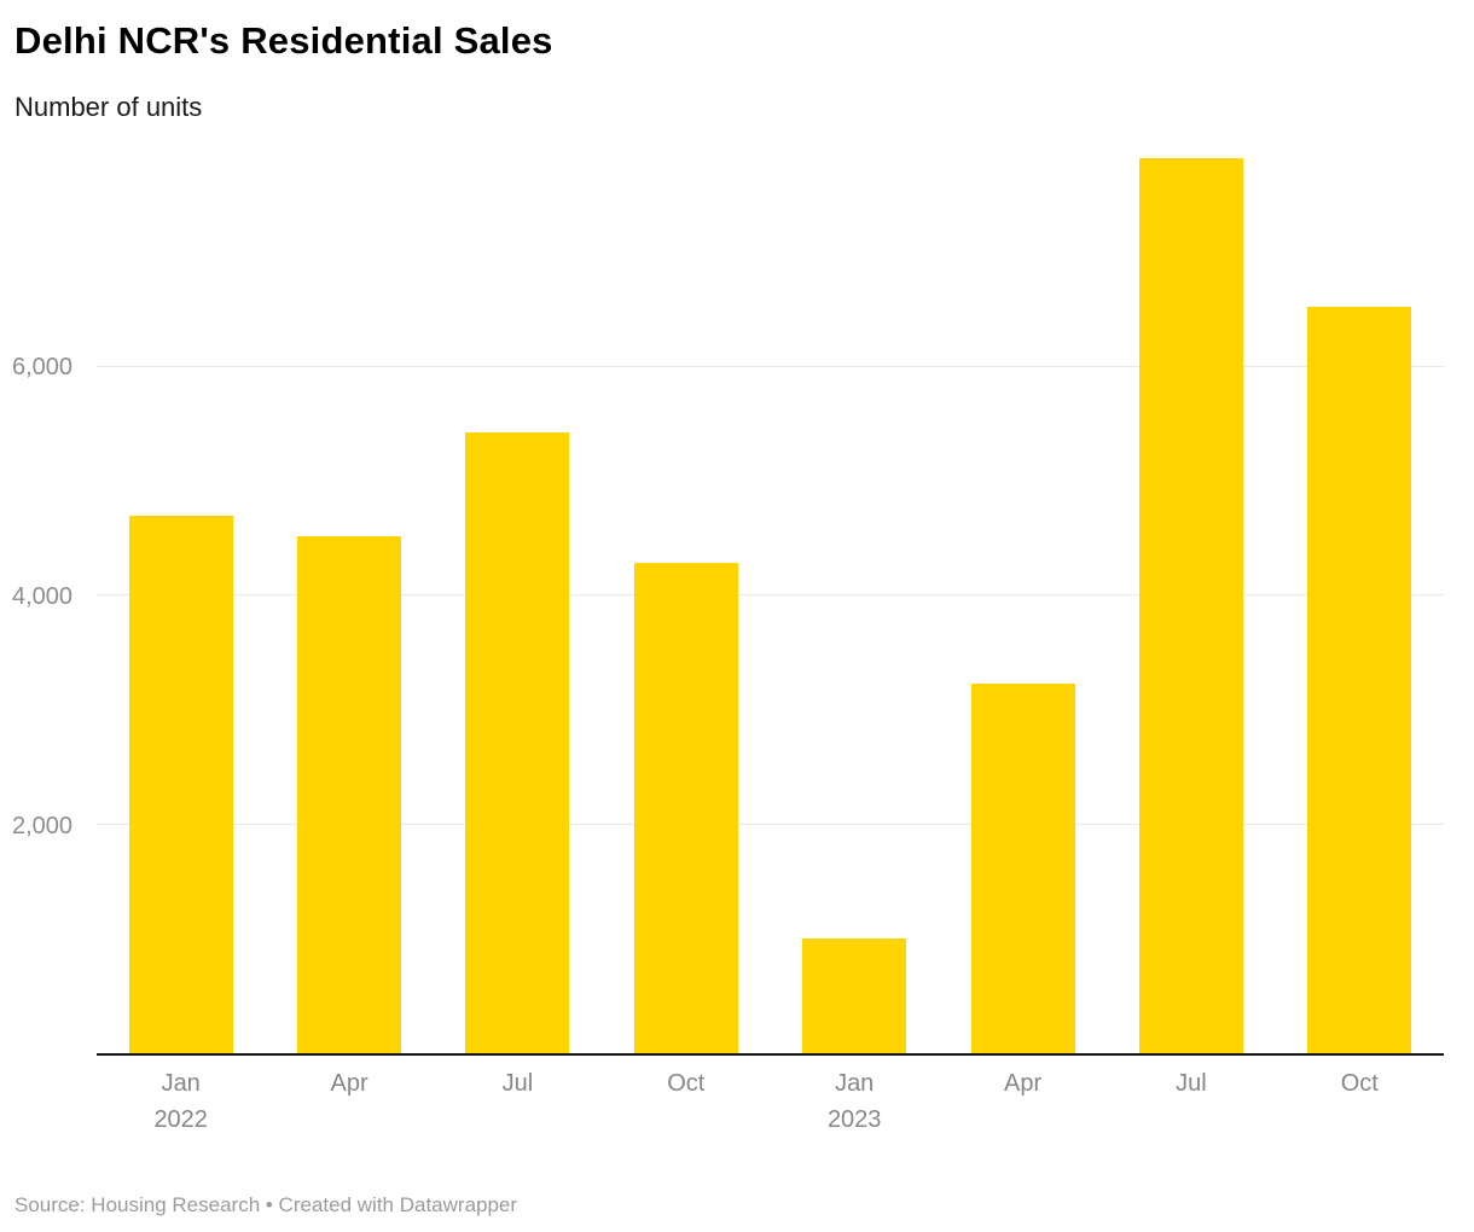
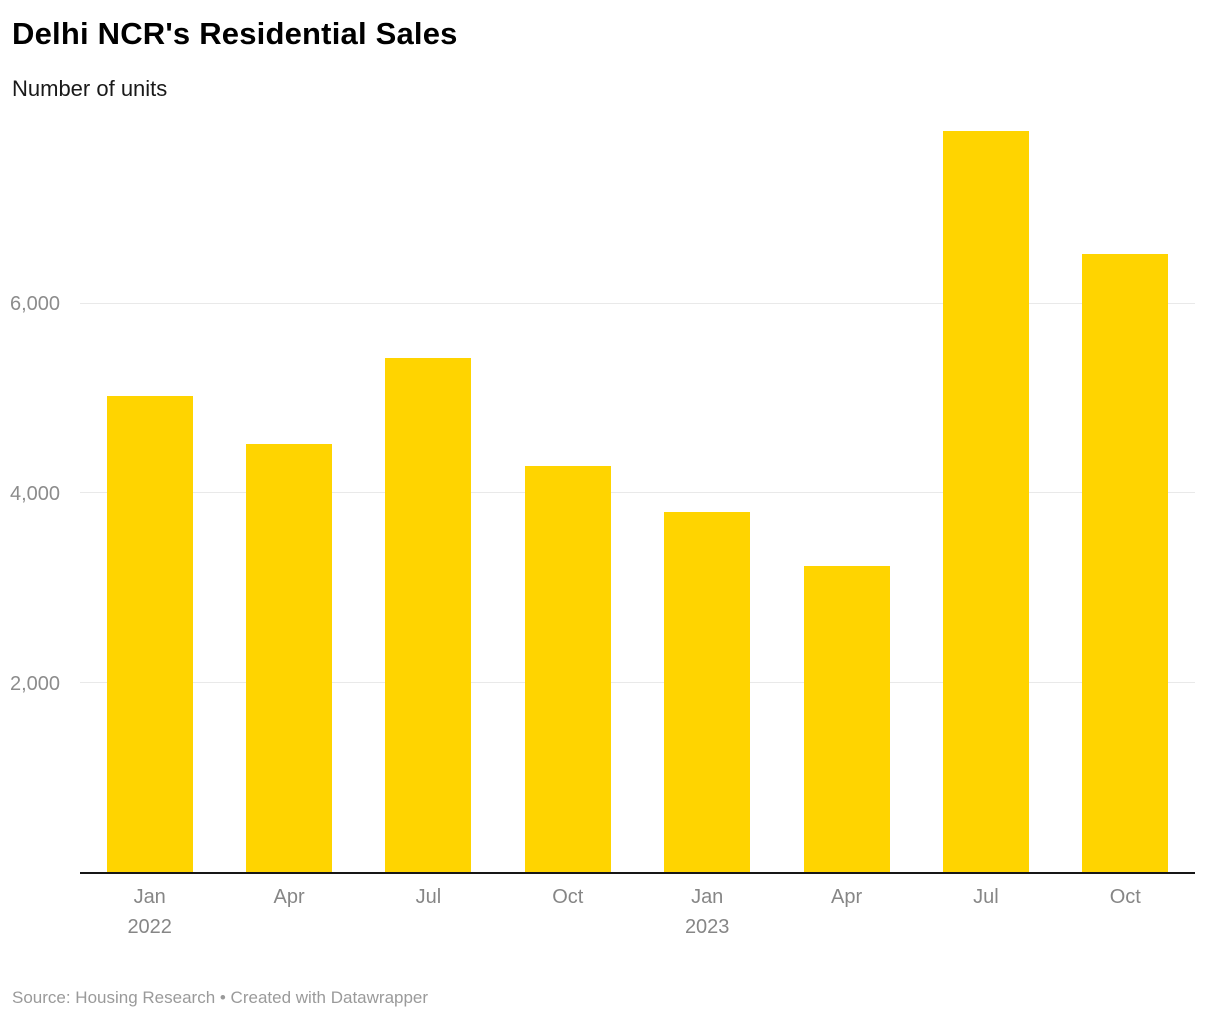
Jan 2022: 4700 -> 5000
Jan 2023: 1000 -> 3800
